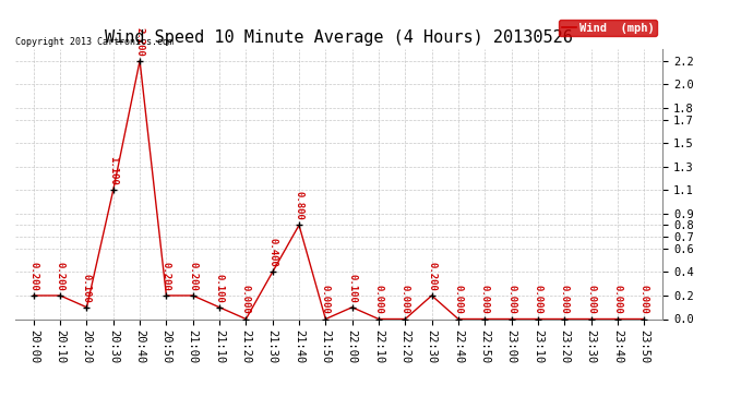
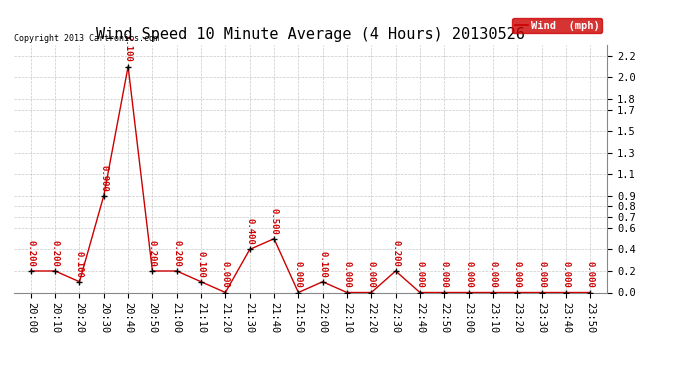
20:30: 1.100 -> 0.900
20:40: 2.2 -> 2.1
21:40: 0.800 -> 0.500
